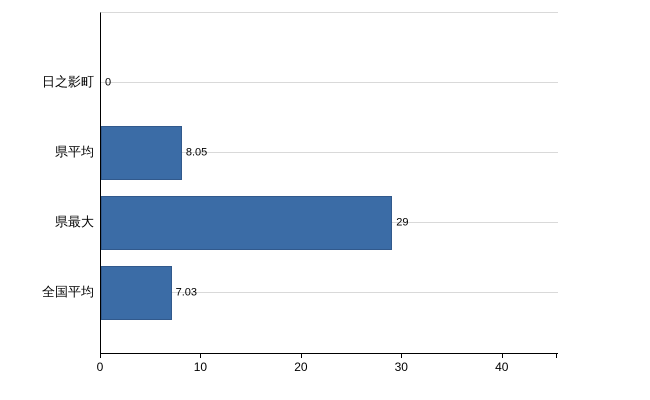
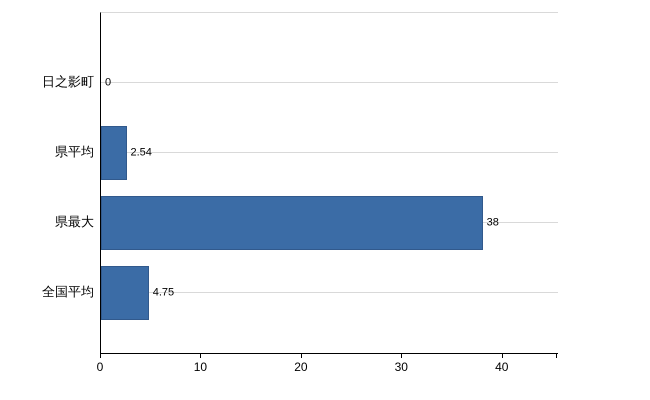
県平均: 8.05 -> 2.54
県最大: 29 -> 38
全国平均: 7.03 -> 4.75
